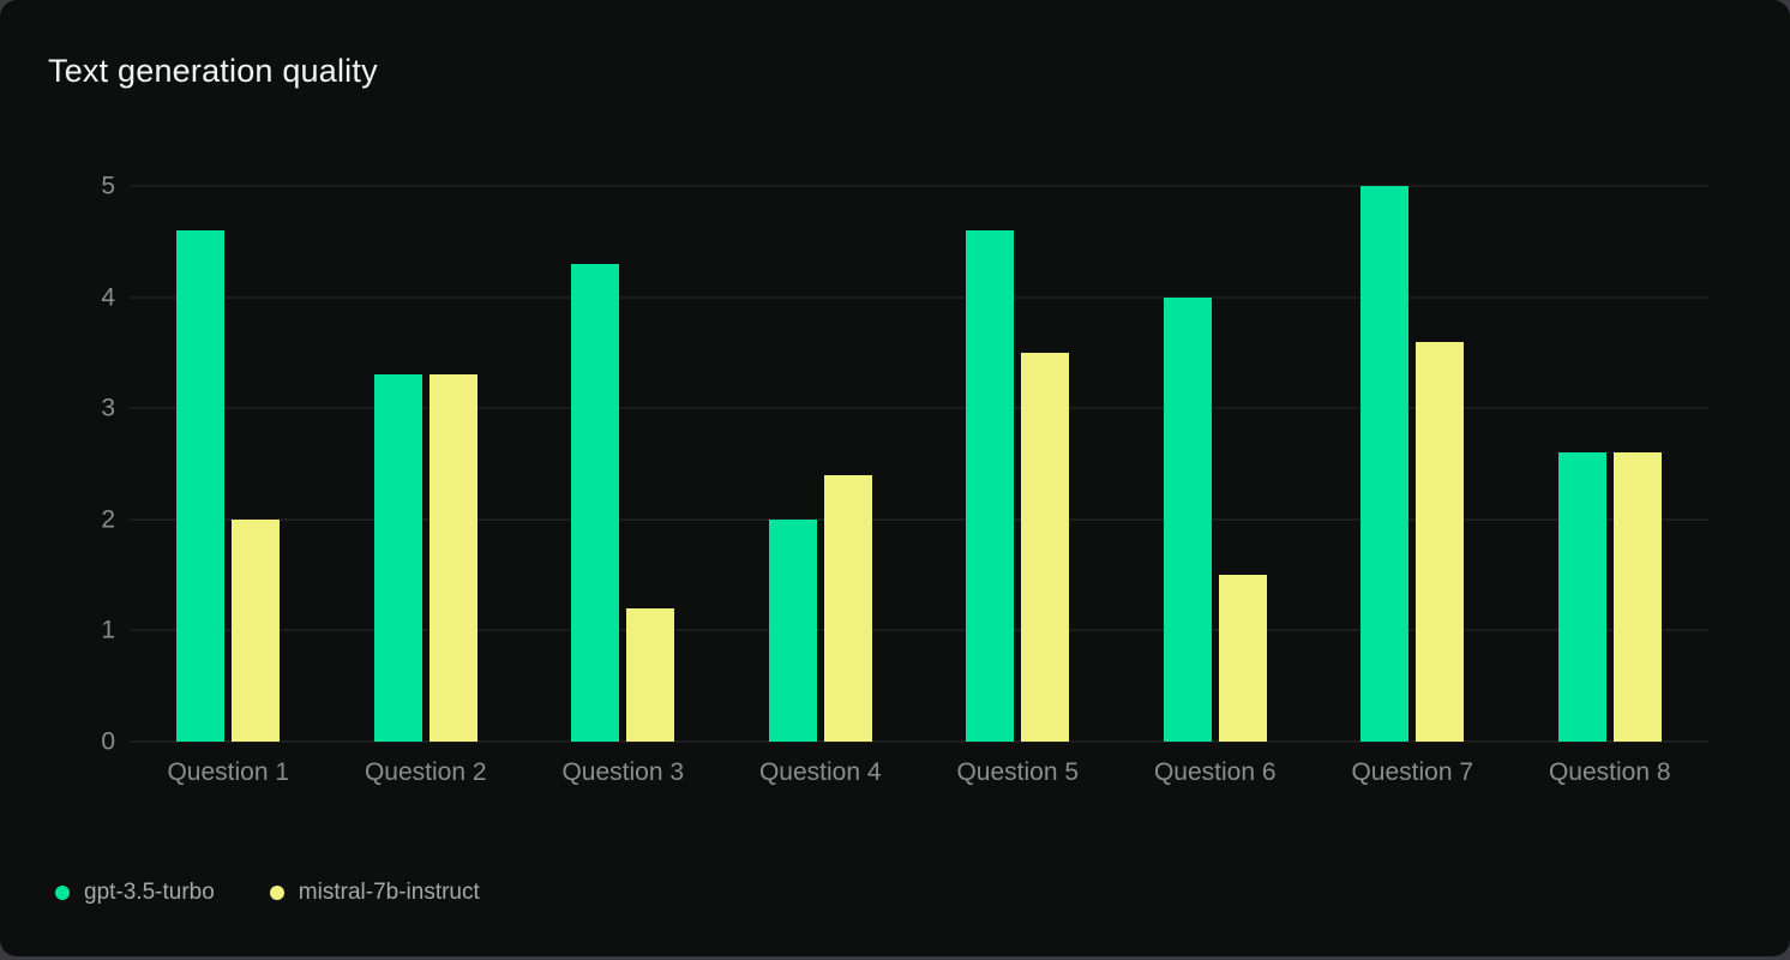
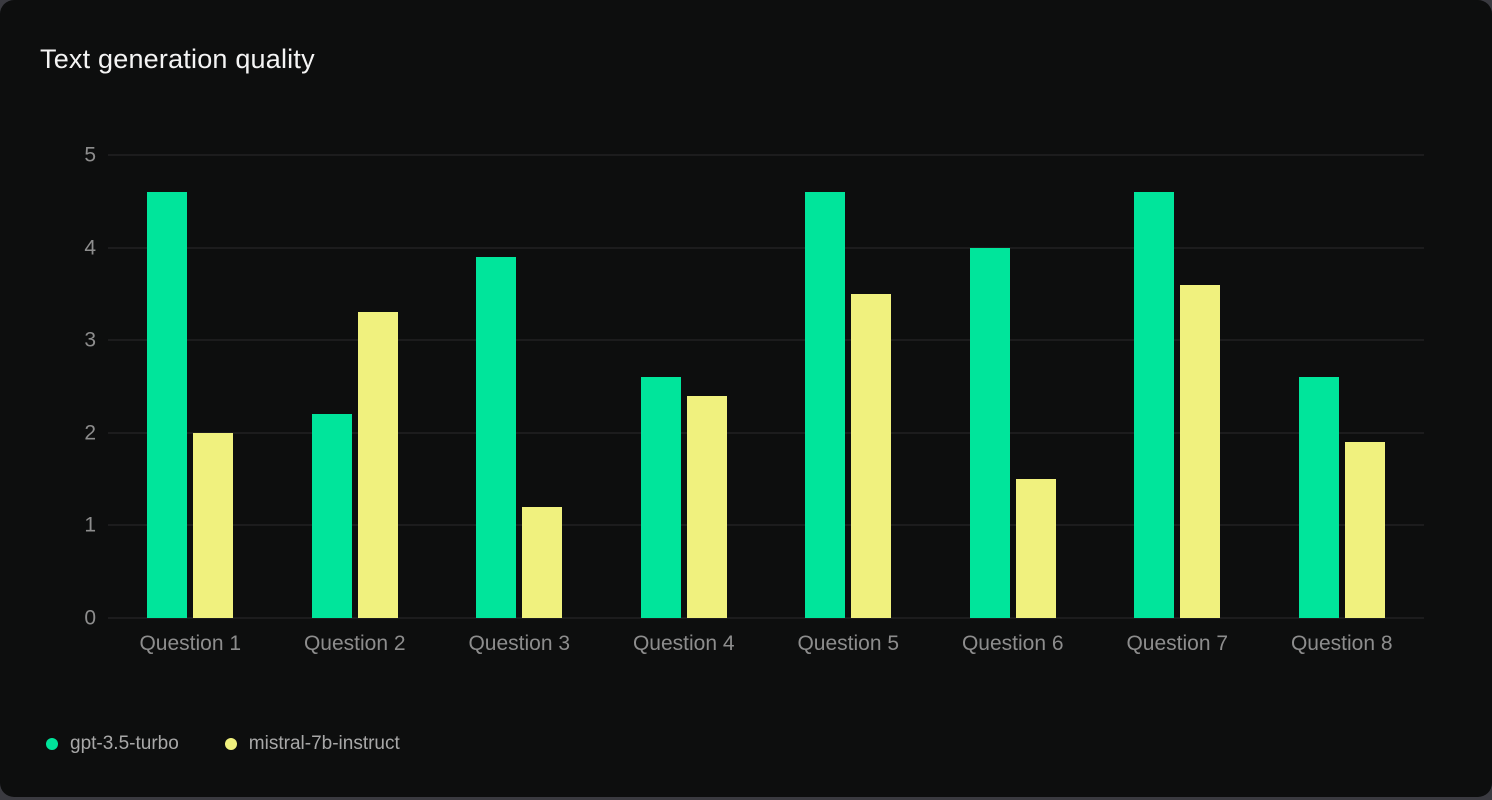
gpt-3.5-turbo/Question 2: 3.3 -> 2.2
gpt-3.5-turbo/Question 3: 4.3 -> 3.9
gpt-3.5-turbo/Question 4: 2.0 -> 2.6
gpt-3.5-turbo/Question 7: 5.0 -> 4.6
mistral-7b-instruct/Question 8: 2.6 -> 1.9
